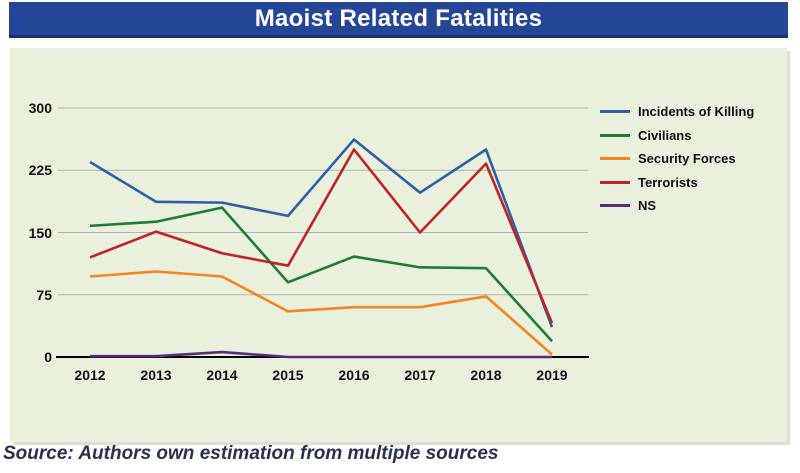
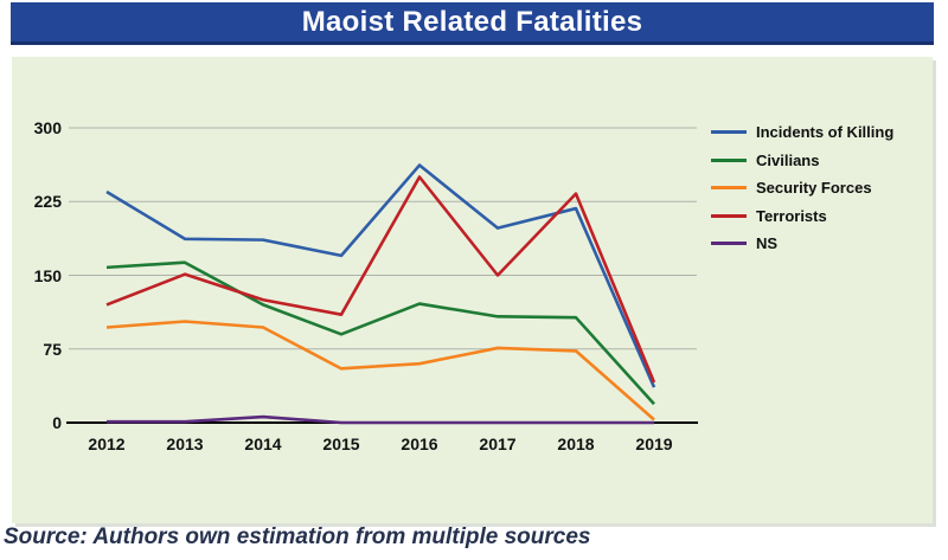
Civilians/2014: 180 -> 120
Security Forces/2017: 60 -> 80
Incidents of Killing/2018: 250 -> 220
